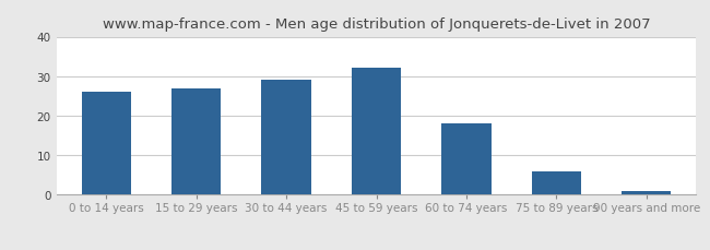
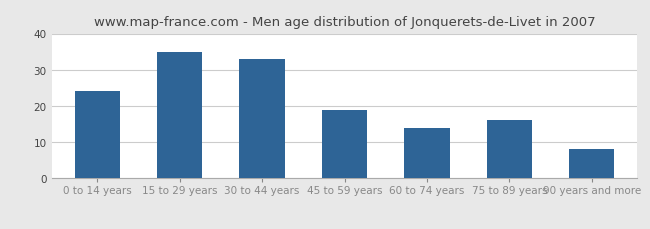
0 to 14 years: 26 -> 24
15 to 29 years: 27 -> 35
30 to 44 years: 29 -> 33
45 to 59 years: 32 -> 19
60 to 74 years: 18 -> 14
75 to 89 years: 6 -> 16
90 years and more: 1 -> 8
